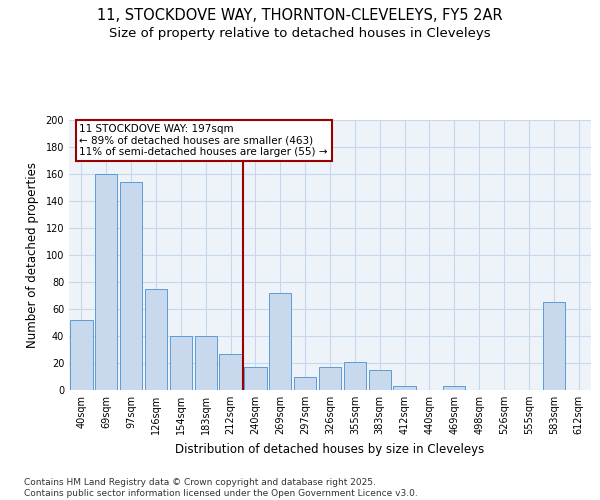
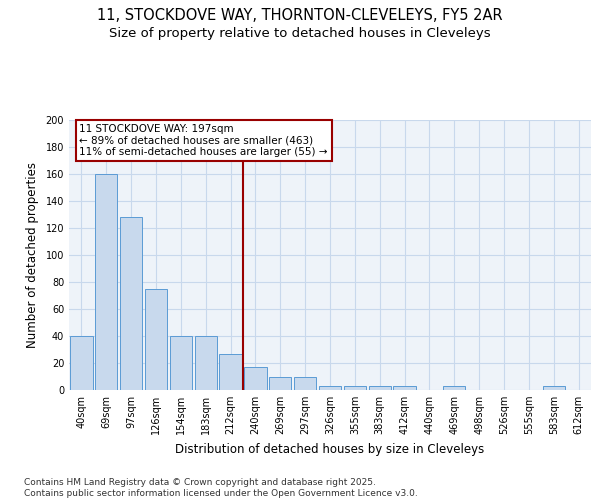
40sqm: 52 -> 40
97sqm: 154 -> 128
269sqm: 72 -> 10
326sqm: 17 -> 3
355sqm: 21 -> 3
383sqm: 15 -> 3
583sqm: 65 -> 3
